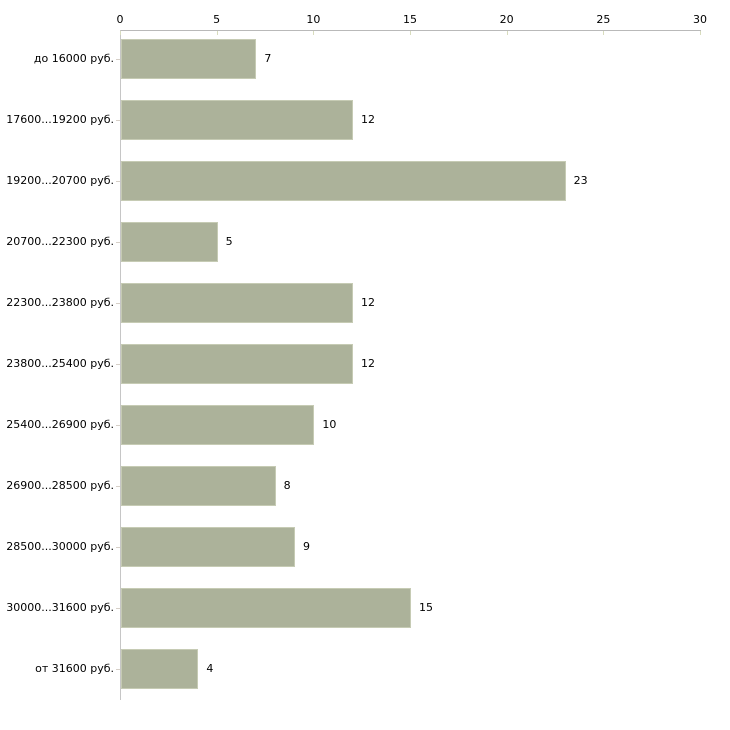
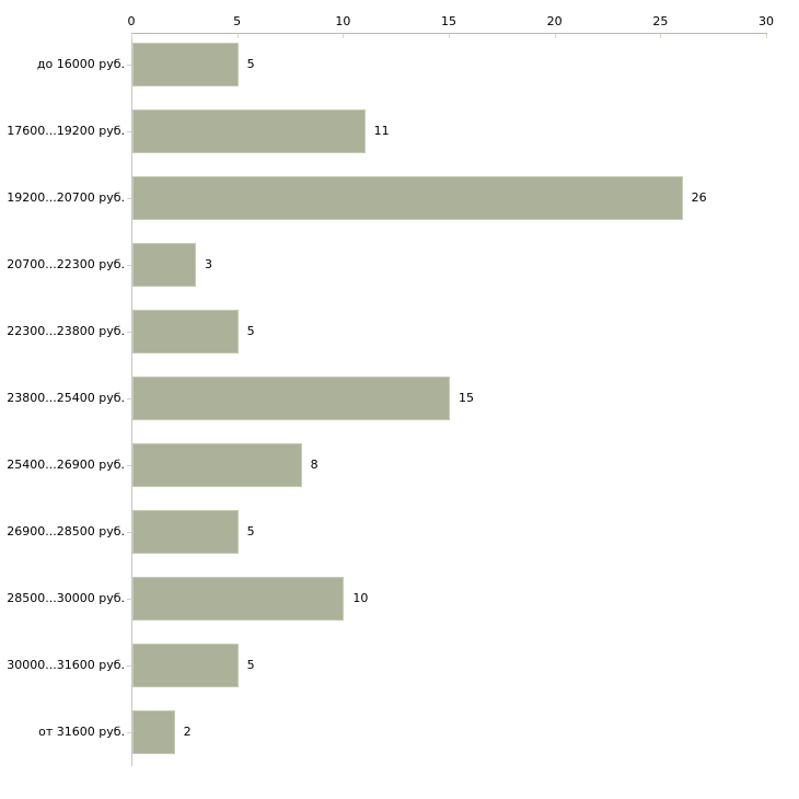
до 16000 руб.: 7 -> 5
17600...19200 руб.: 12 -> 11
19200...20700 руб.: 23 -> 26
20700...22300 руб.: 5 -> 3
22300...23800 руб.: 12 -> 5
23800...25400 руб.: 12 -> 15
25400...26900 руб.: 10 -> 8
26900...28500 руб.: 8 -> 5
28500...30000 руб.: 9 -> 10
30000...31600 руб.: 15 -> 5
от 31600 руб.: 4 -> 2
